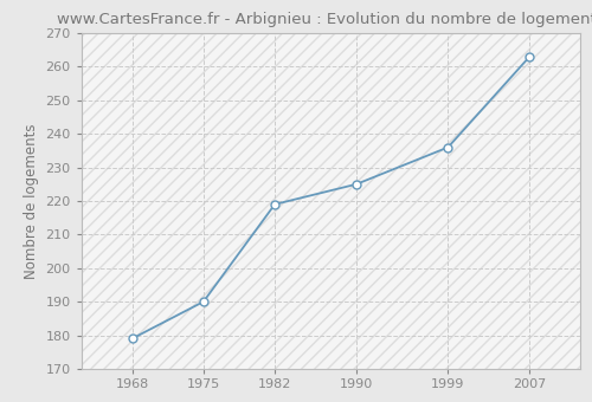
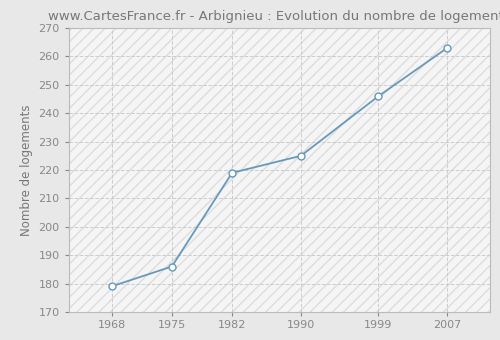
1975: 190 -> 186
1999: 236 -> 246
